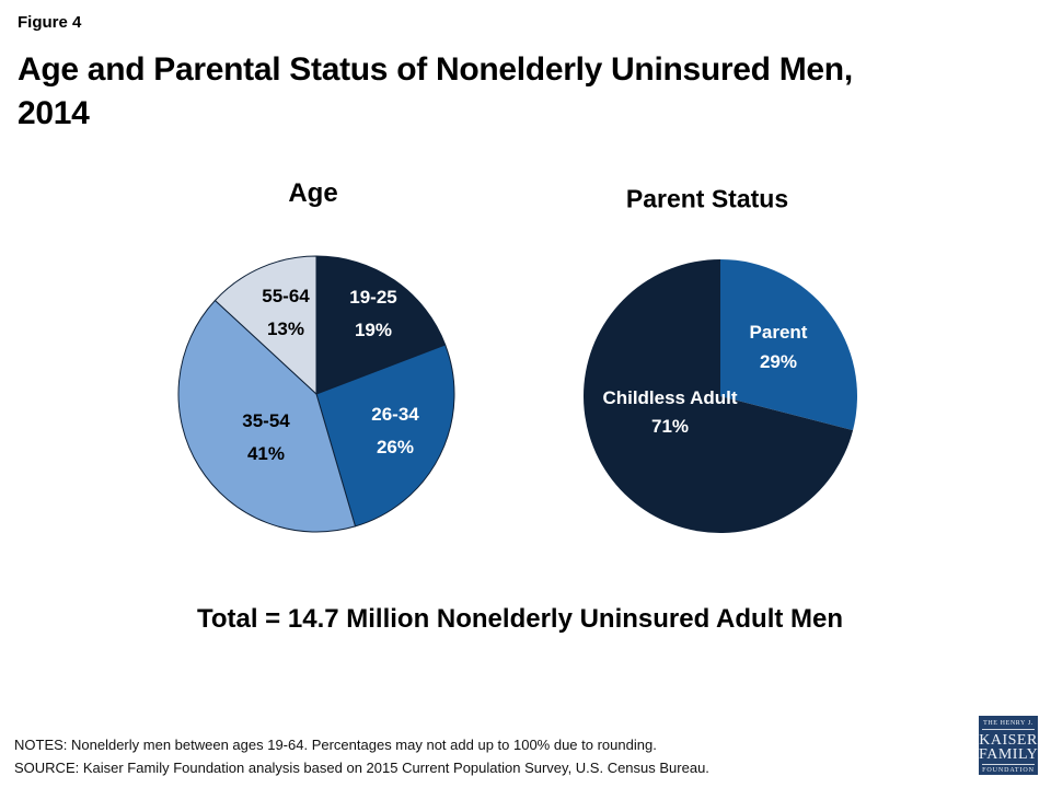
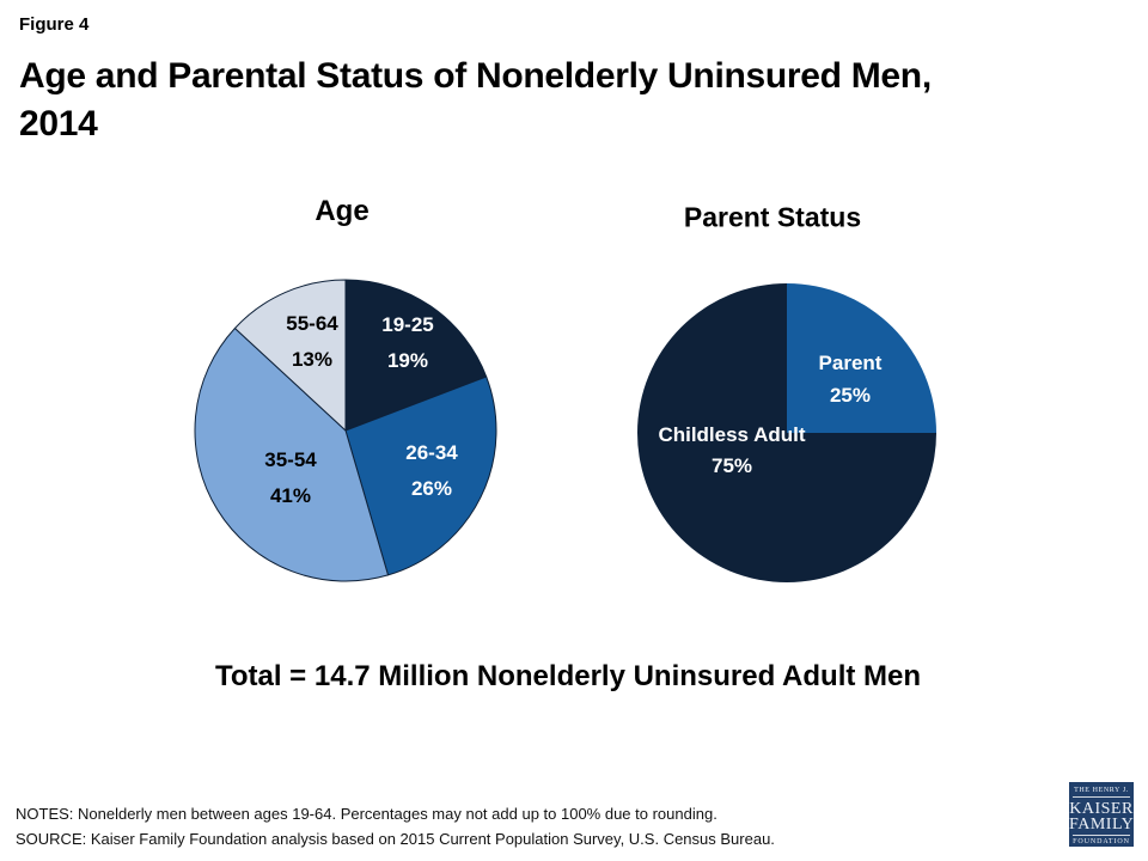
Parent Status/Parent: 29% -> 25%
Parent Status/Childless Adult: 71% -> 75%
